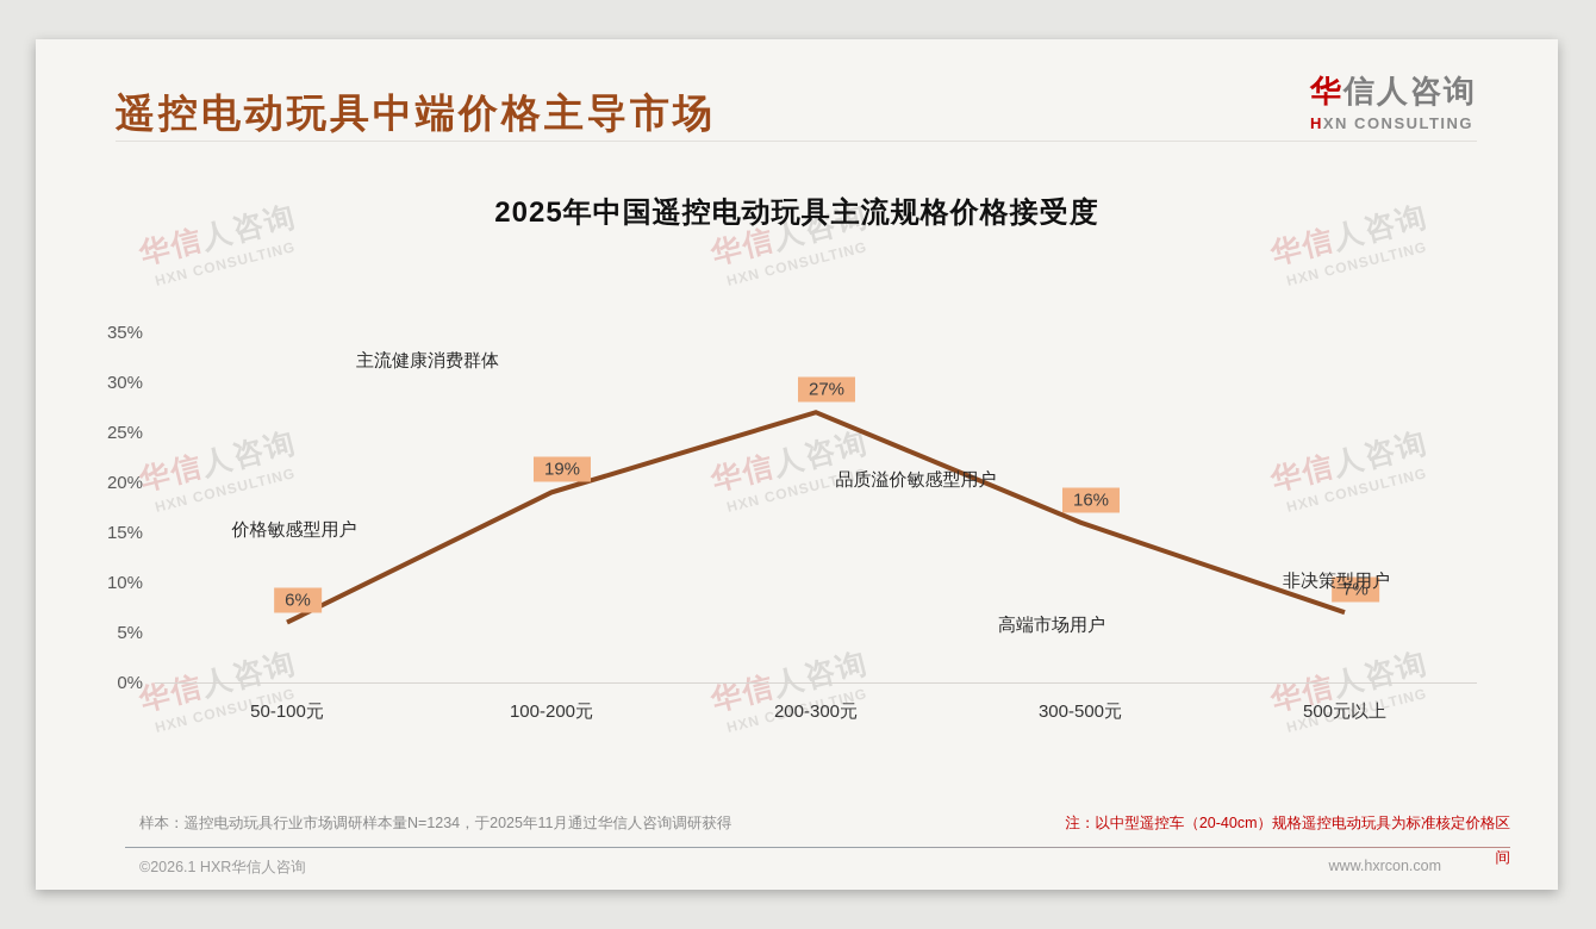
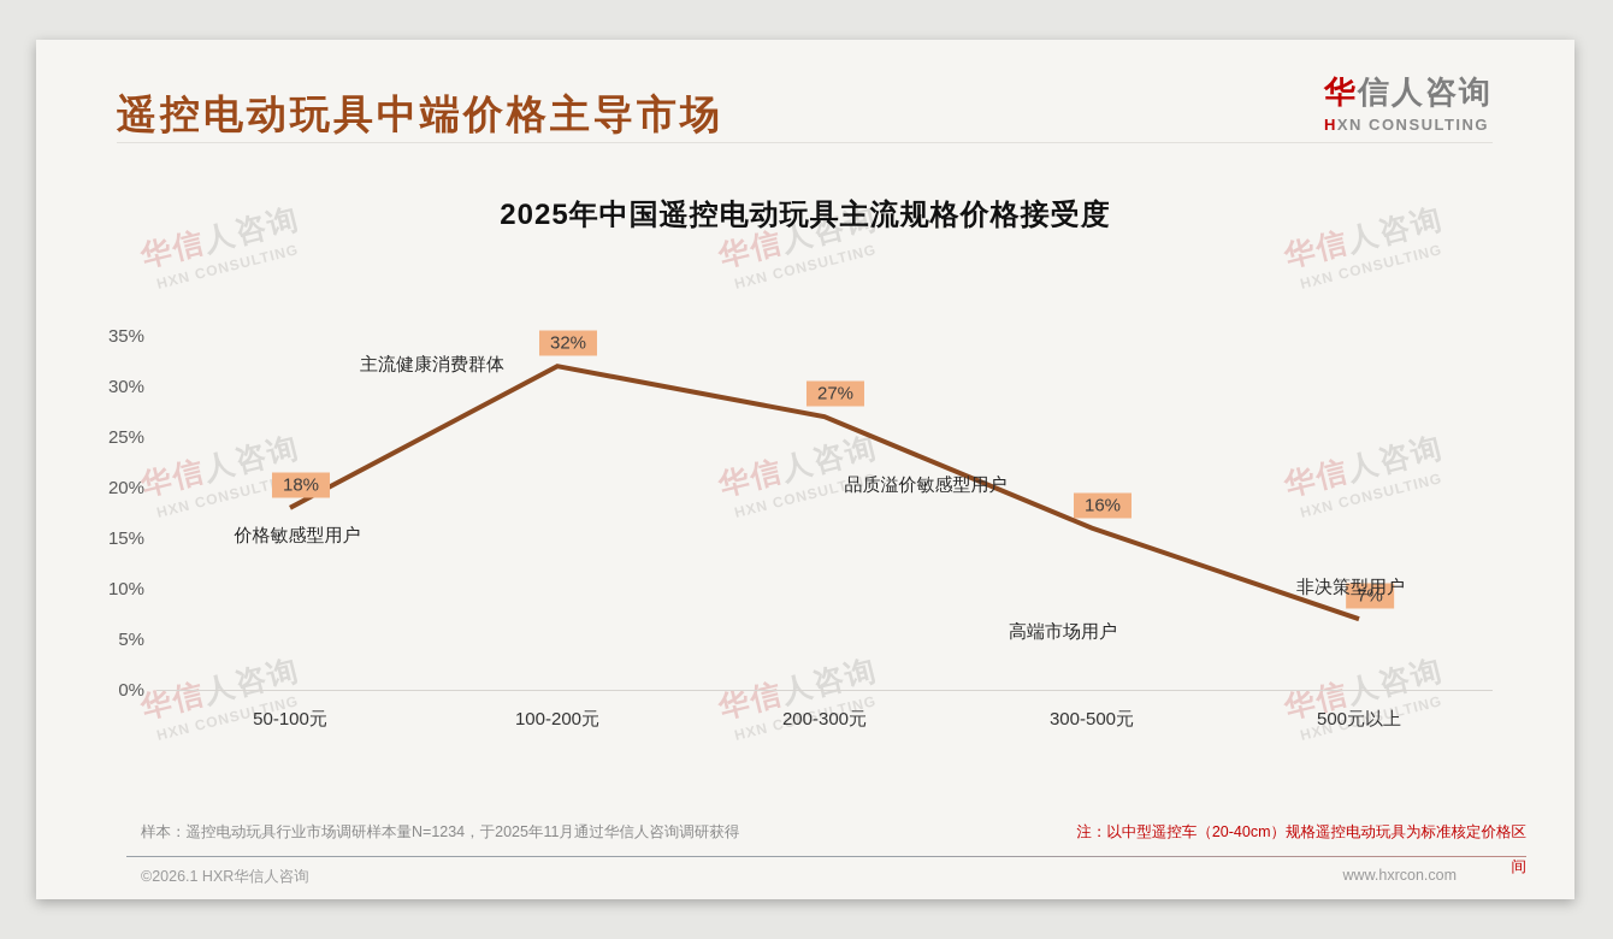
50-100元: 6% -> 18%
100-200元: 19% -> 32%
